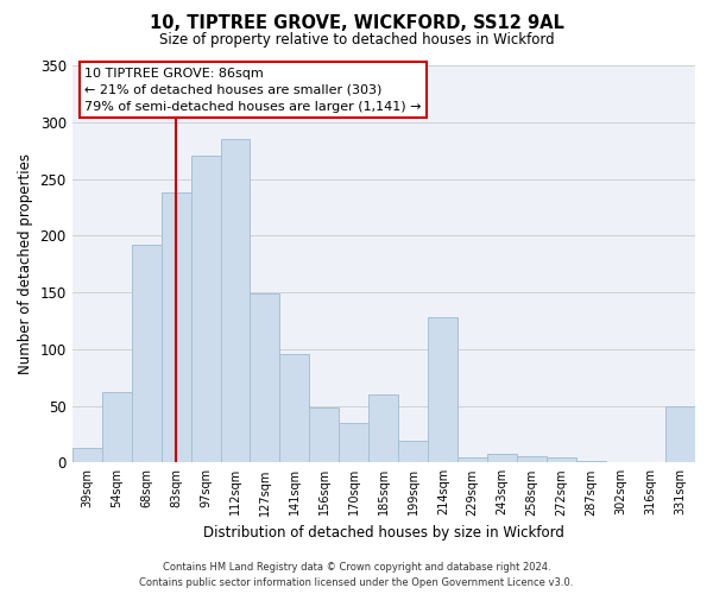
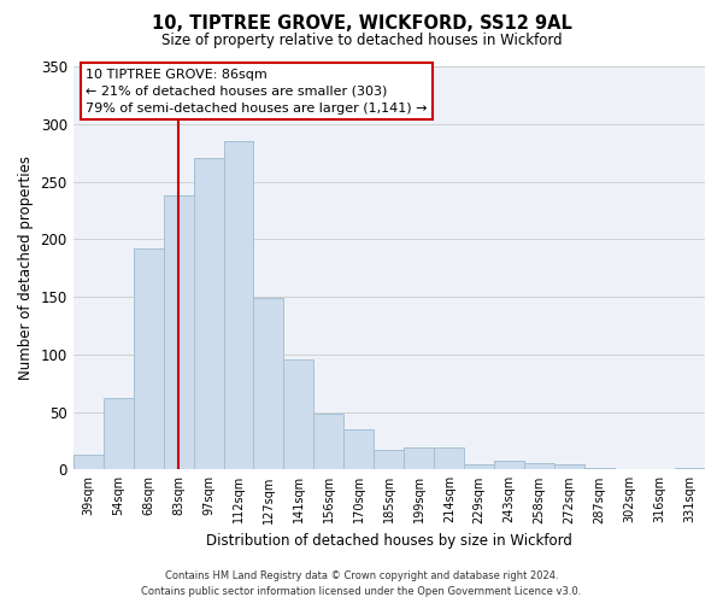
185sqm: 60 -> 17
214sqm: 128 -> 19
331sqm: 50 -> 1
